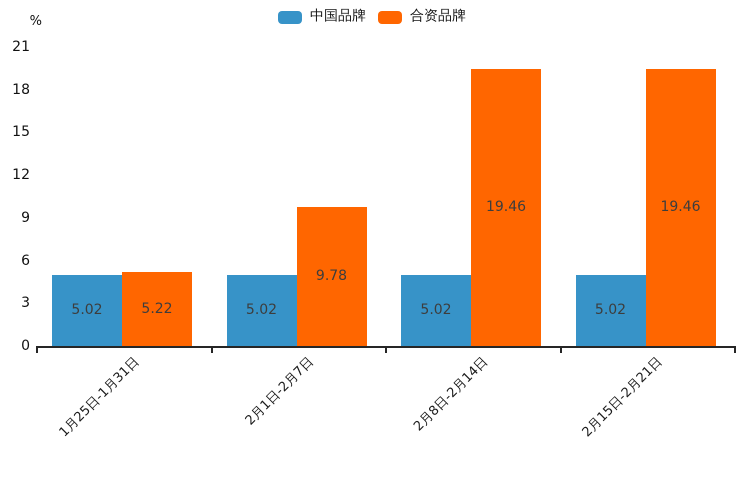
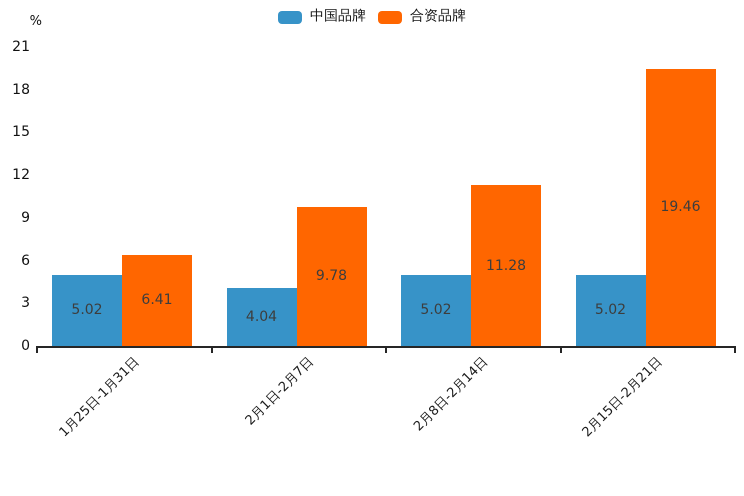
合资品牌/1月25日-1月31日: 5.22 -> 6.41
中国品牌/2月1日-2月7日: 5.02 -> 4.04
合资品牌/2月8日-2月14日: 19.46 -> 11.28
